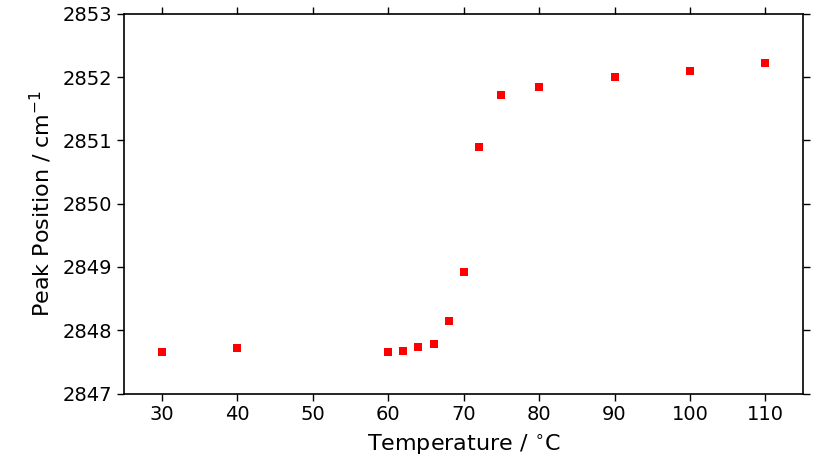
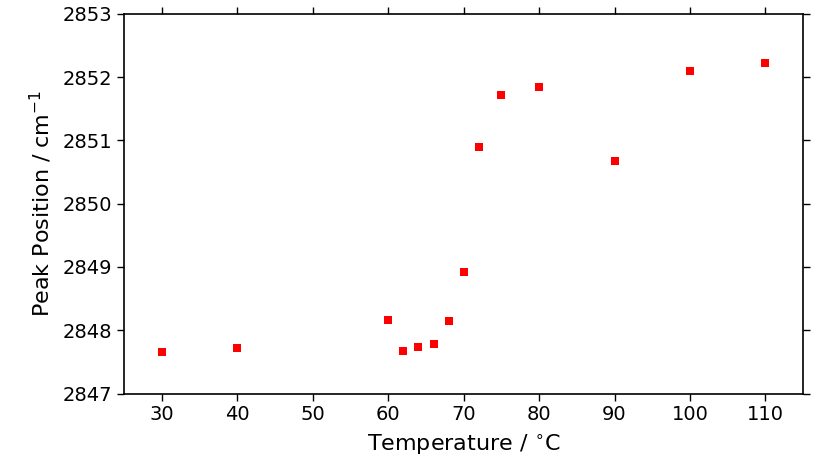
60: 2847.65 -> 2848.16
90: 2852.00 -> 2850.68
